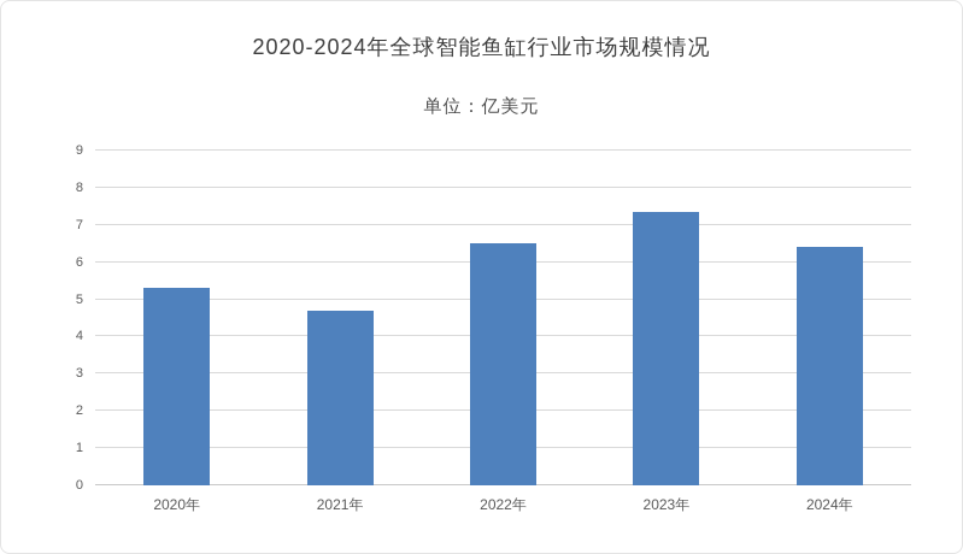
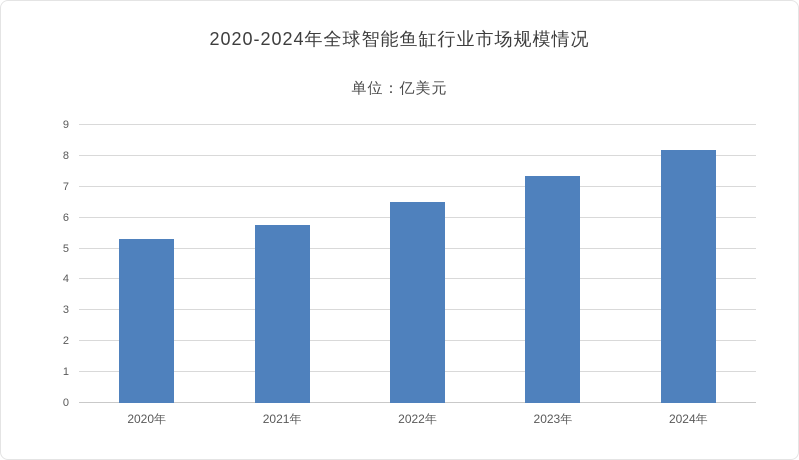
2021年: 4.7 -> 5.8
2024年: 6.4 -> 8.2
